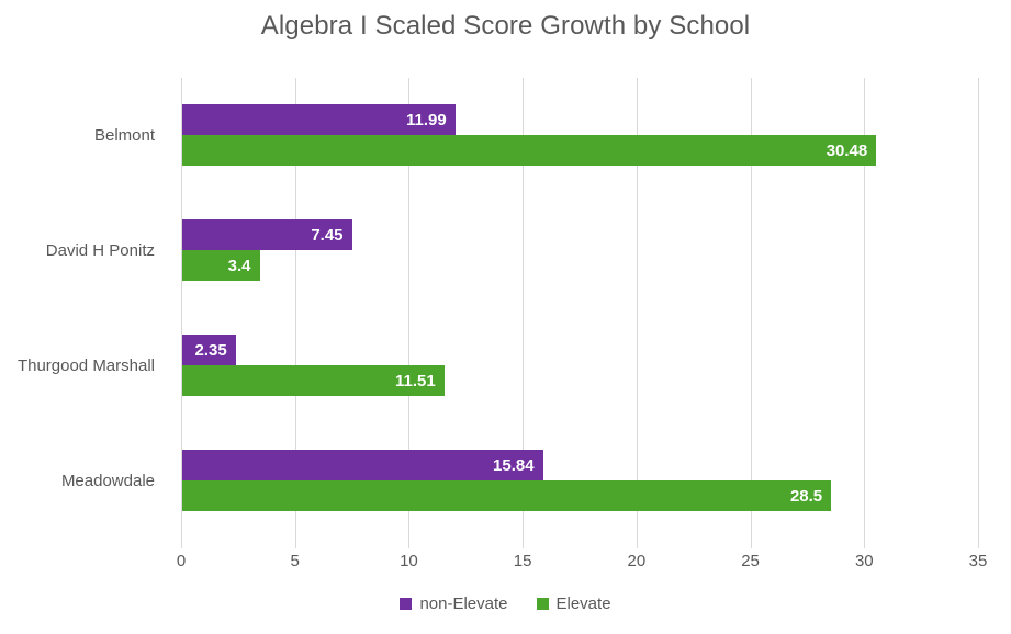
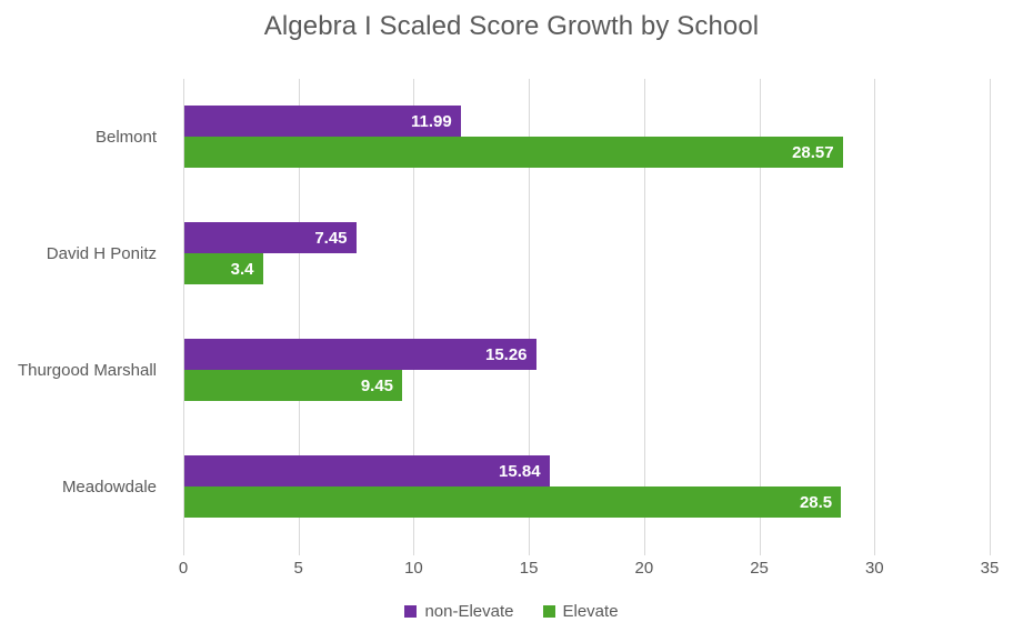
Elevate/Belmont: 30.48 -> 28.57
non-Elevate/Thurgood Marshall: 2.35 -> 15.26
Elevate/Thurgood Marshall: 11.51 -> 9.45
